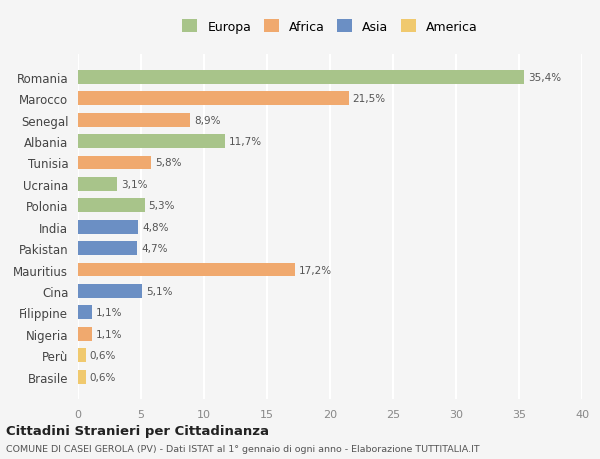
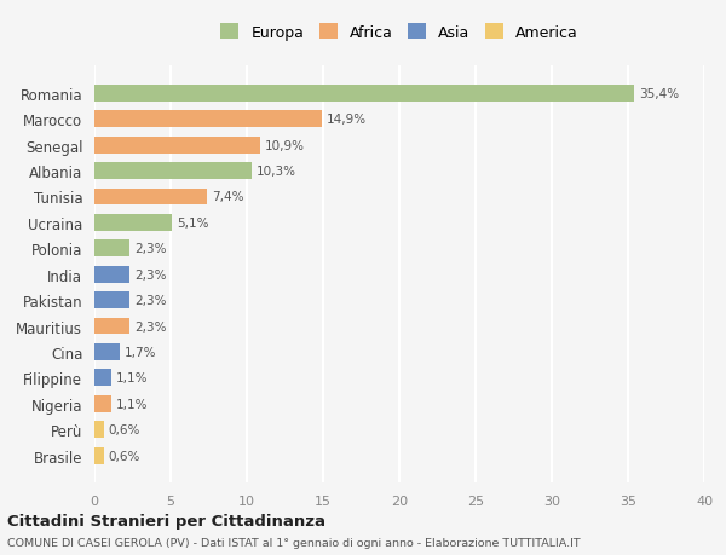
Marocco: 21,5% -> 14,9%
Senegal: 8,9% -> 10,9%
Albania: 11,7% -> 10,3%
Tunisia: 5,8% -> 7,4%
Ucraina: 3,1% -> 5,1%
Polonia: 5,3% -> 2,3%
India: 4,8% -> 2,3%
Pakistan: 4,7% -> 2,3%
Mauritius: 17,2% -> 2,3%
Cina: 5,1% -> 1,7%
